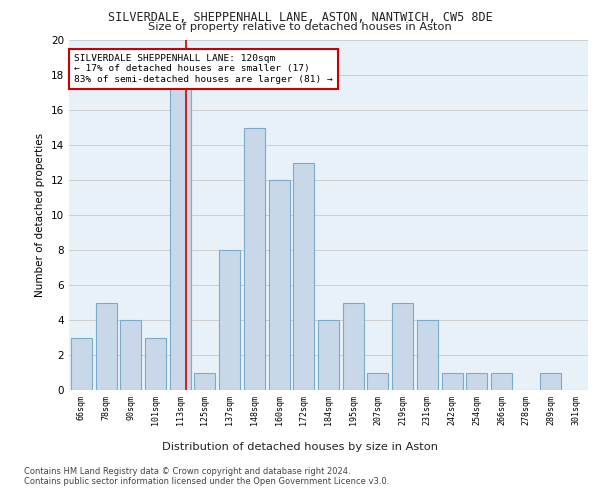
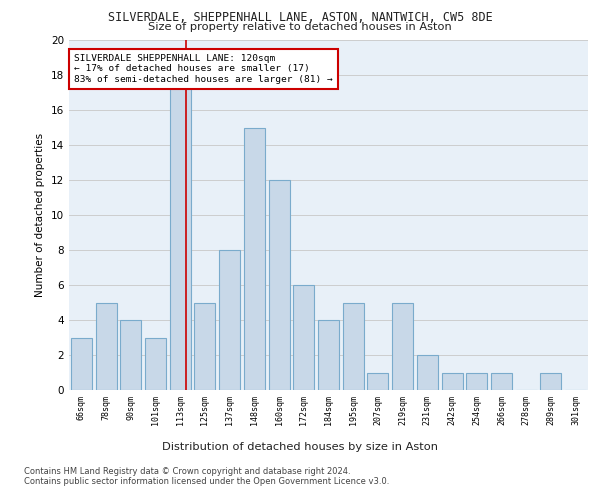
125sqm: 1 -> 5
172sqm: 13 -> 6
231sqm: 4 -> 2
